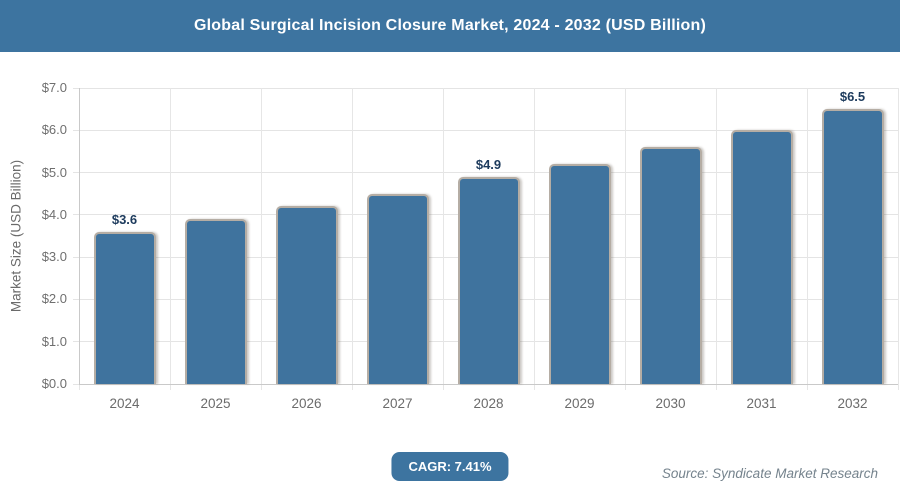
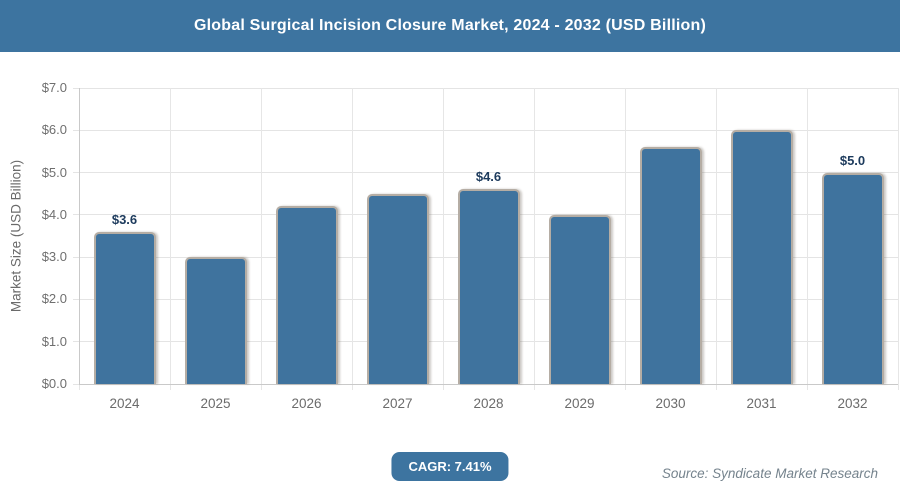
2025: $3.9 -> $3.0
2028: $4.9 -> $4.6
2029: $5.2 -> $4.0
2032: $6.5 -> $5.0
